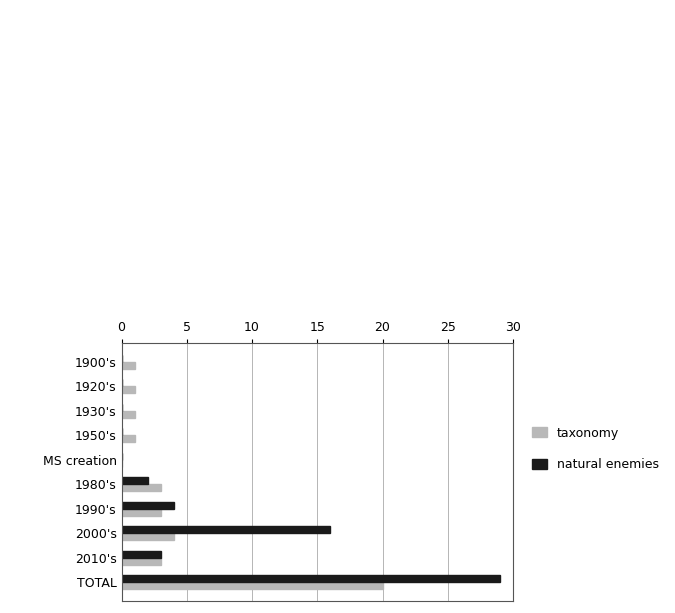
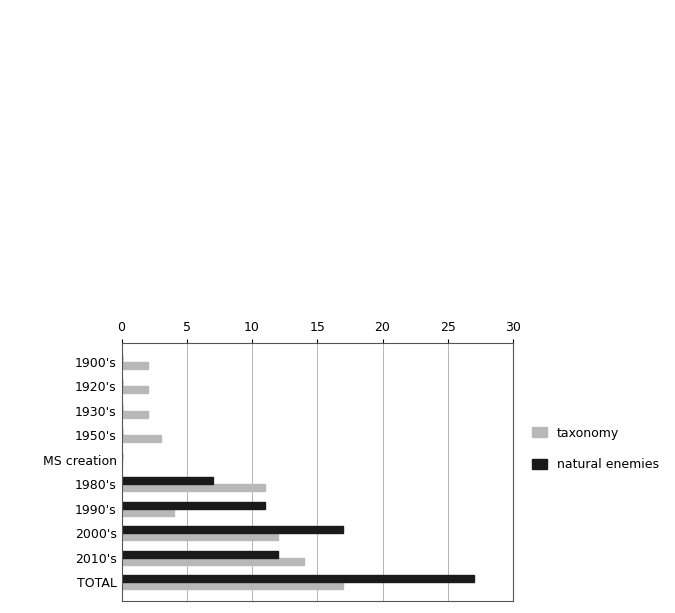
taxonomy/1900's: 1 -> 2
taxonomy/1920's: 1 -> 2
taxonomy/1930's: 1 -> 2
taxonomy/1950's: 1 -> 3
natural enemies/1980's: 2 -> 7
taxonomy/1980's: 3 -> 11
natural enemies/1990's: 4 -> 11
taxonomy/1990's: 3 -> 4
natural enemies/2000's: 16 -> 17
taxonomy/2000's: 4 -> 12
natural enemies/2010's: 3 -> 12
taxonomy/2010's: 3 -> 14
natural enemies/TOTAL: 29 -> 27
taxonomy/TOTAL: 20 -> 17
